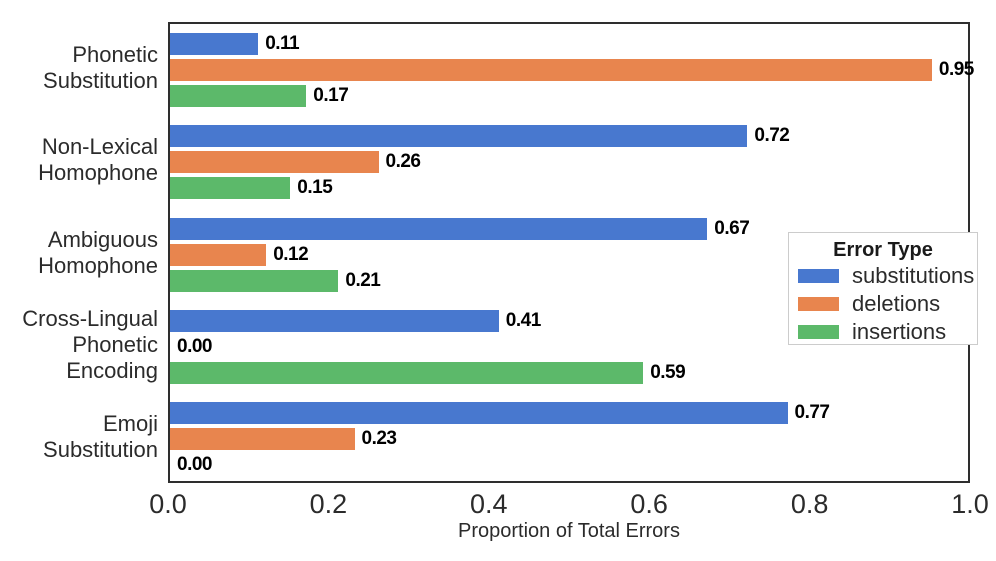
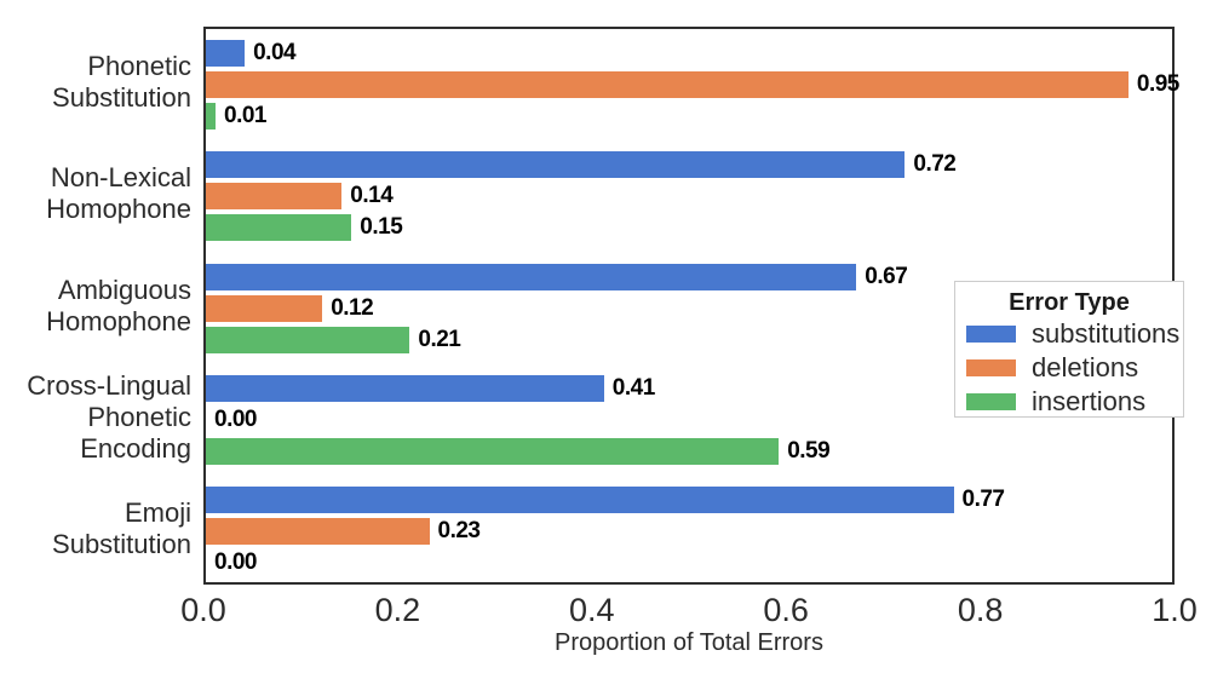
substitutions/Phonetic Substitution: 0.11 -> 0.04
insertions/Phonetic Substitution: 0.17 -> 0.01
deletions/Non-Lexical Homophone: 0.26 -> 0.14
